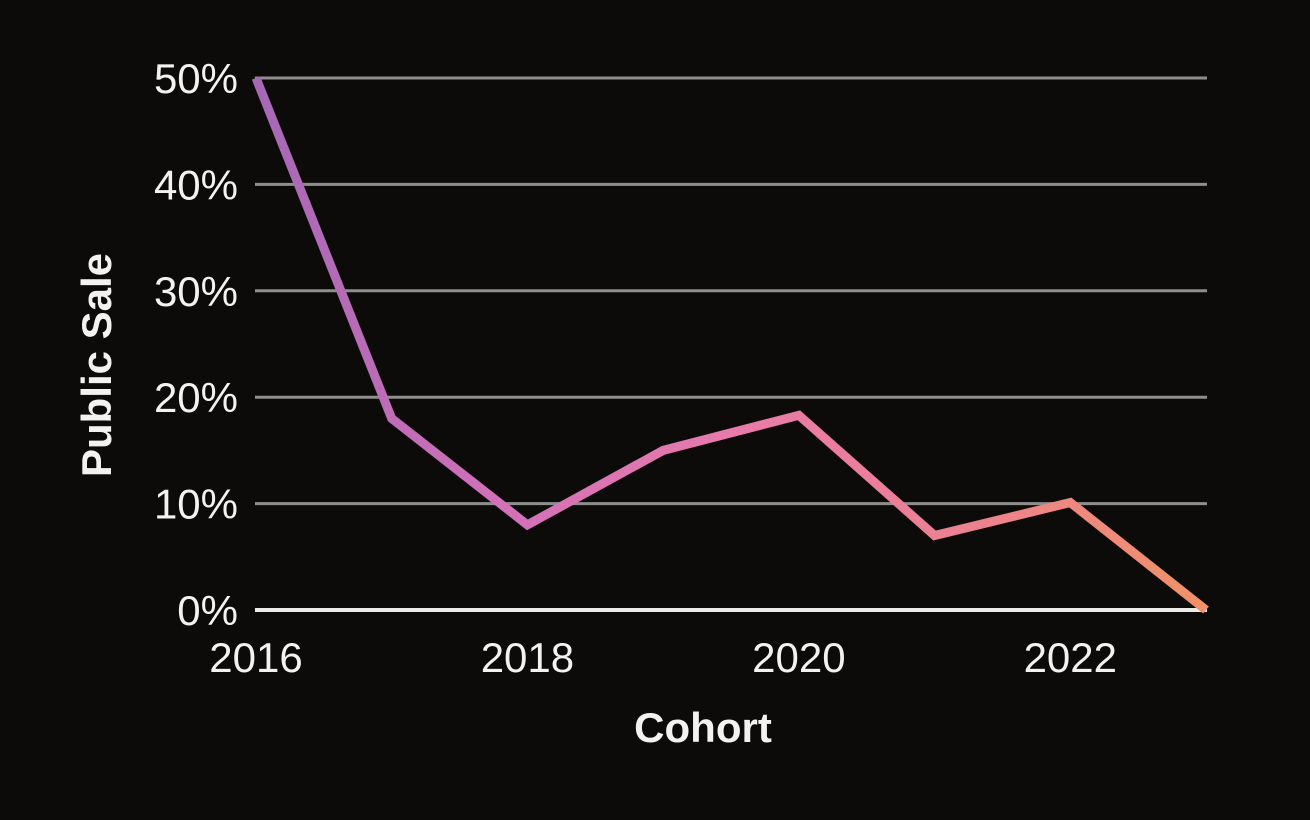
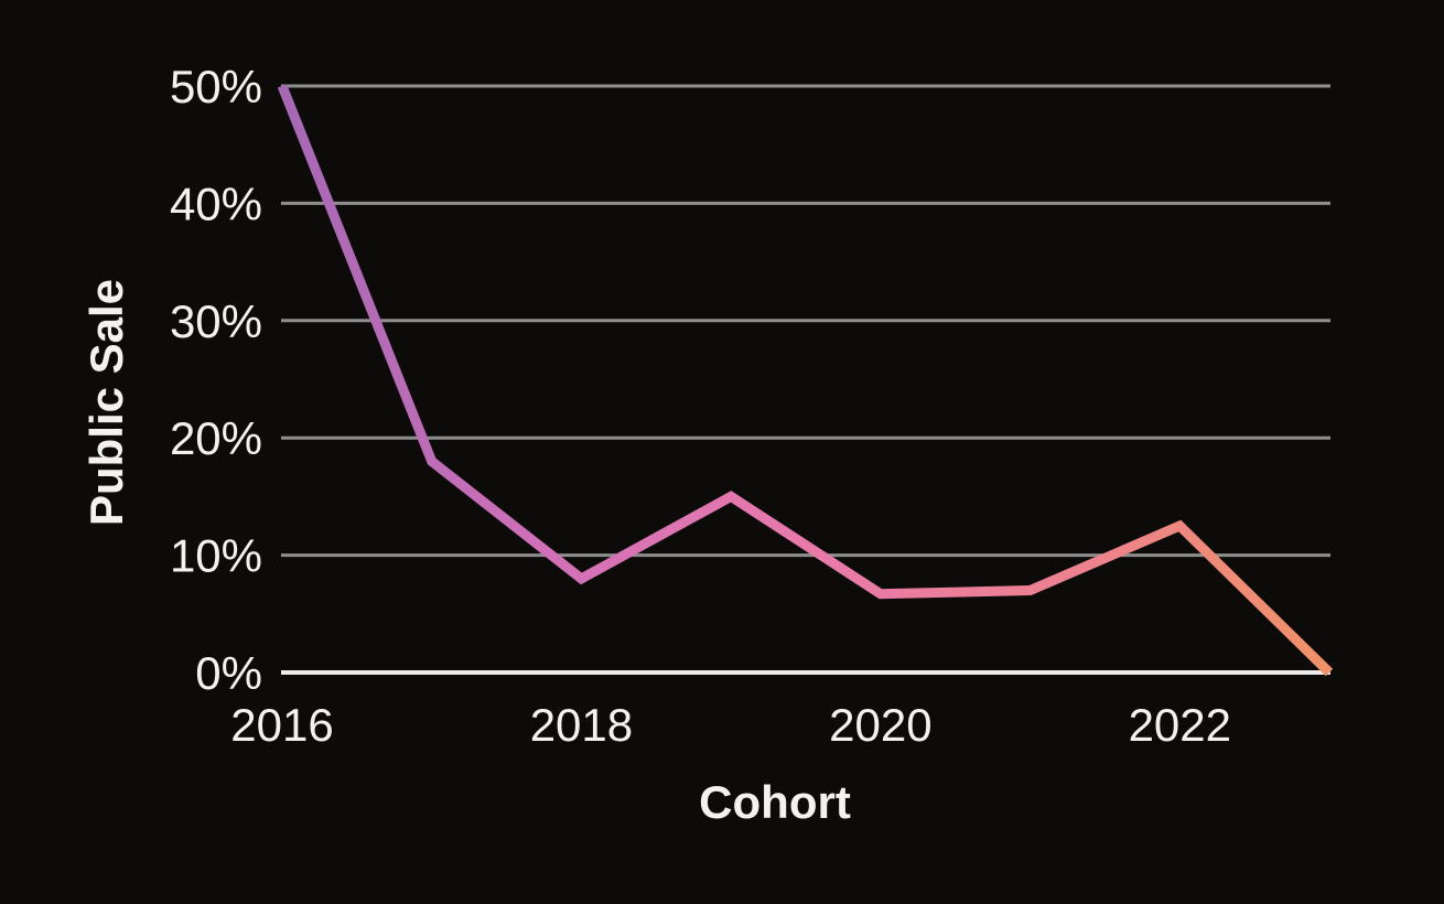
2020: 18.3% -> 6.7%
2022: 10.1% -> 12.5%
